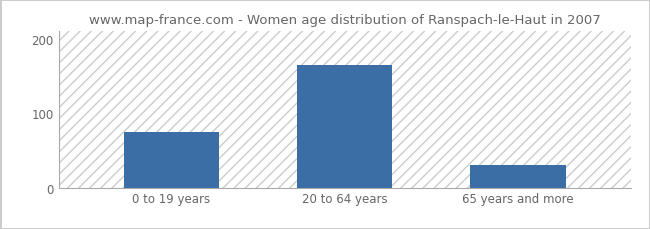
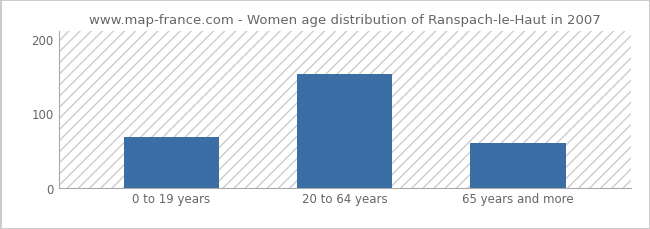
0 to 19 years: 75 -> 68
20 to 64 years: 165 -> 152
65 years and more: 30 -> 60
